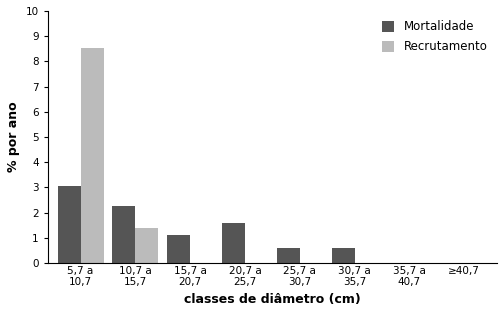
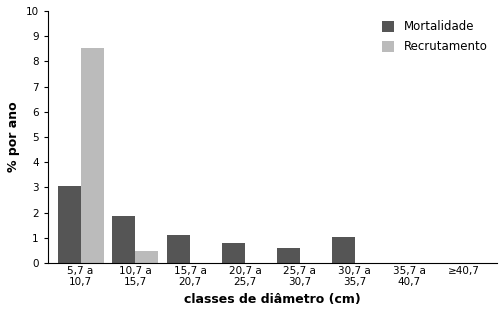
Mortalidade/10,7 a 15,7: 2.25 -> 1.85
Recrutamento/10,7 a 15,7: 1.40 -> 0.50
Mortalidade/20,7 a 25,7: 1.60 -> 0.80
Mortalidade/30,7 a 35,7: 0.60 -> 1.05
